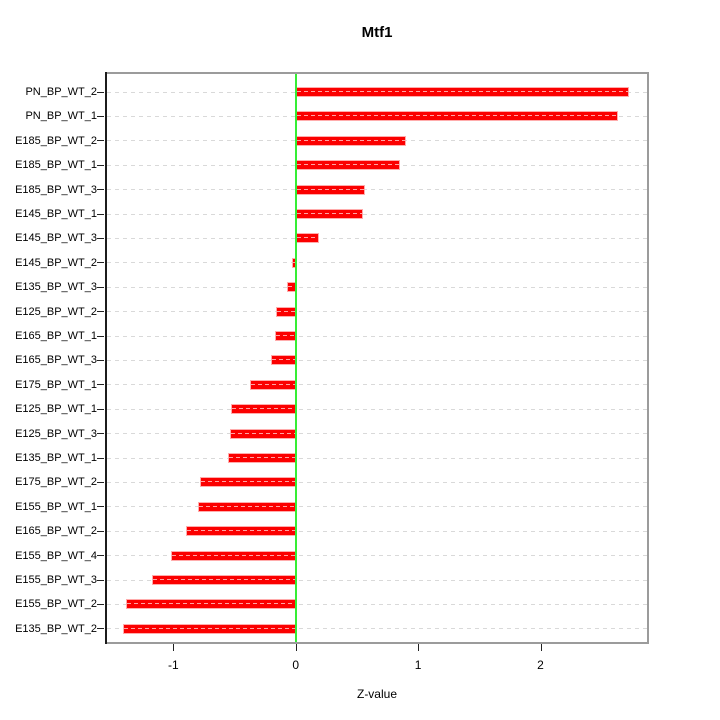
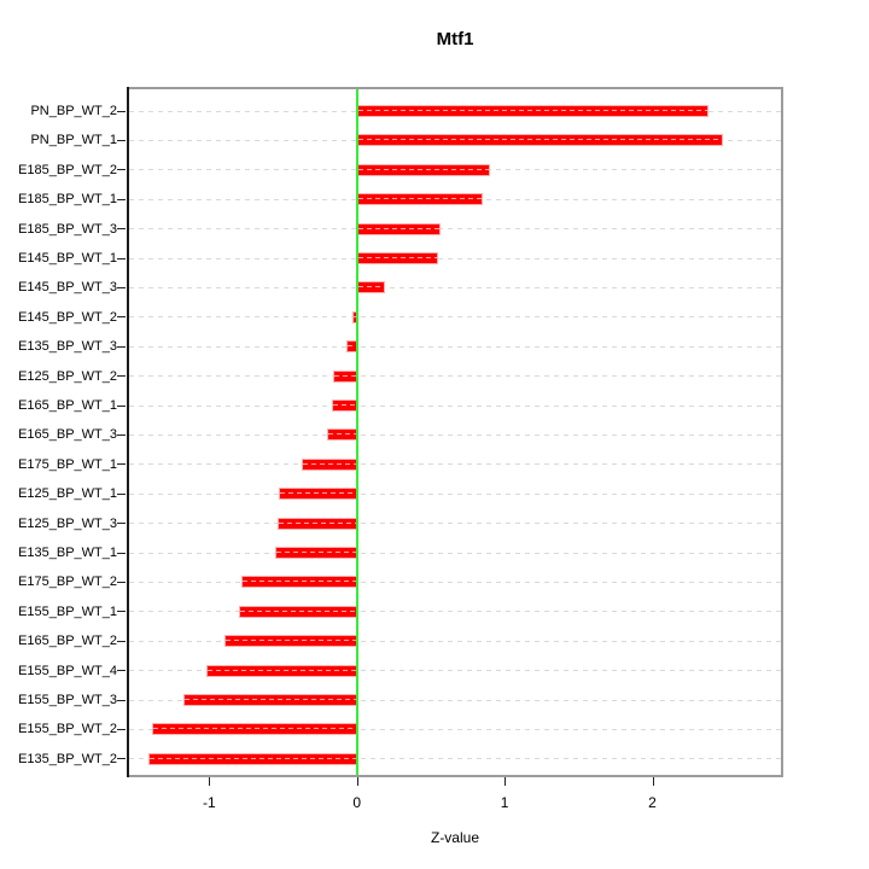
PN_BP_WT_2: 2.72 -> 2.38
PN_BP_WT_1: 2.63 -> 2.48
